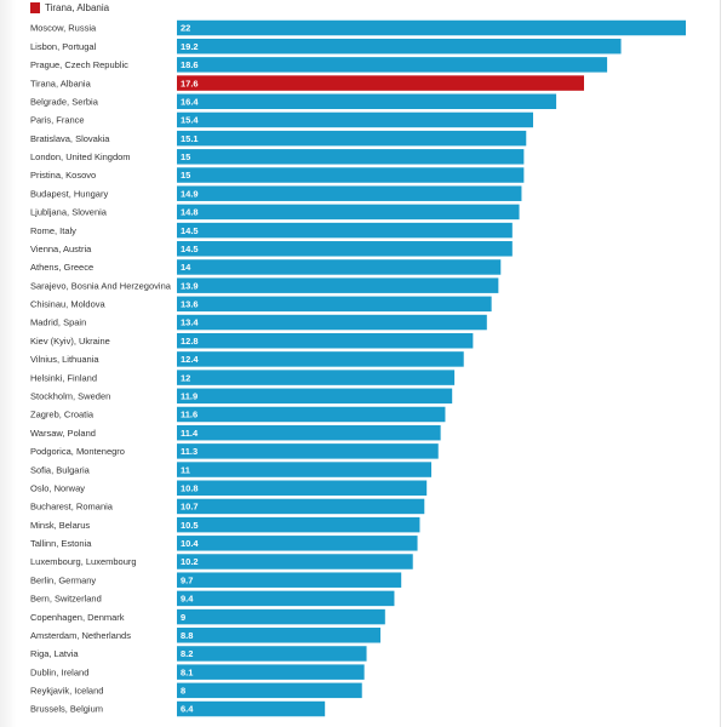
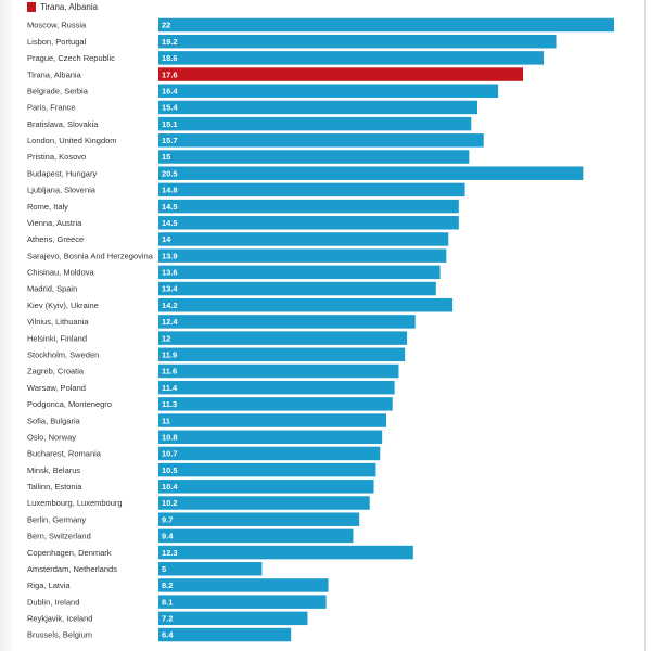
London, United Kingdom: 15 -> 15.7
Budapest, Hungary: 14.9 -> 20.5
Kiev (Kyiv), Ukraine: 12.8 -> 14.2
Copenhagen, Denmark: 9 -> 12.3
Amsterdam, Netherlands: 8.8 -> 5
Reykjavik, Iceland: 8 -> 7.2
